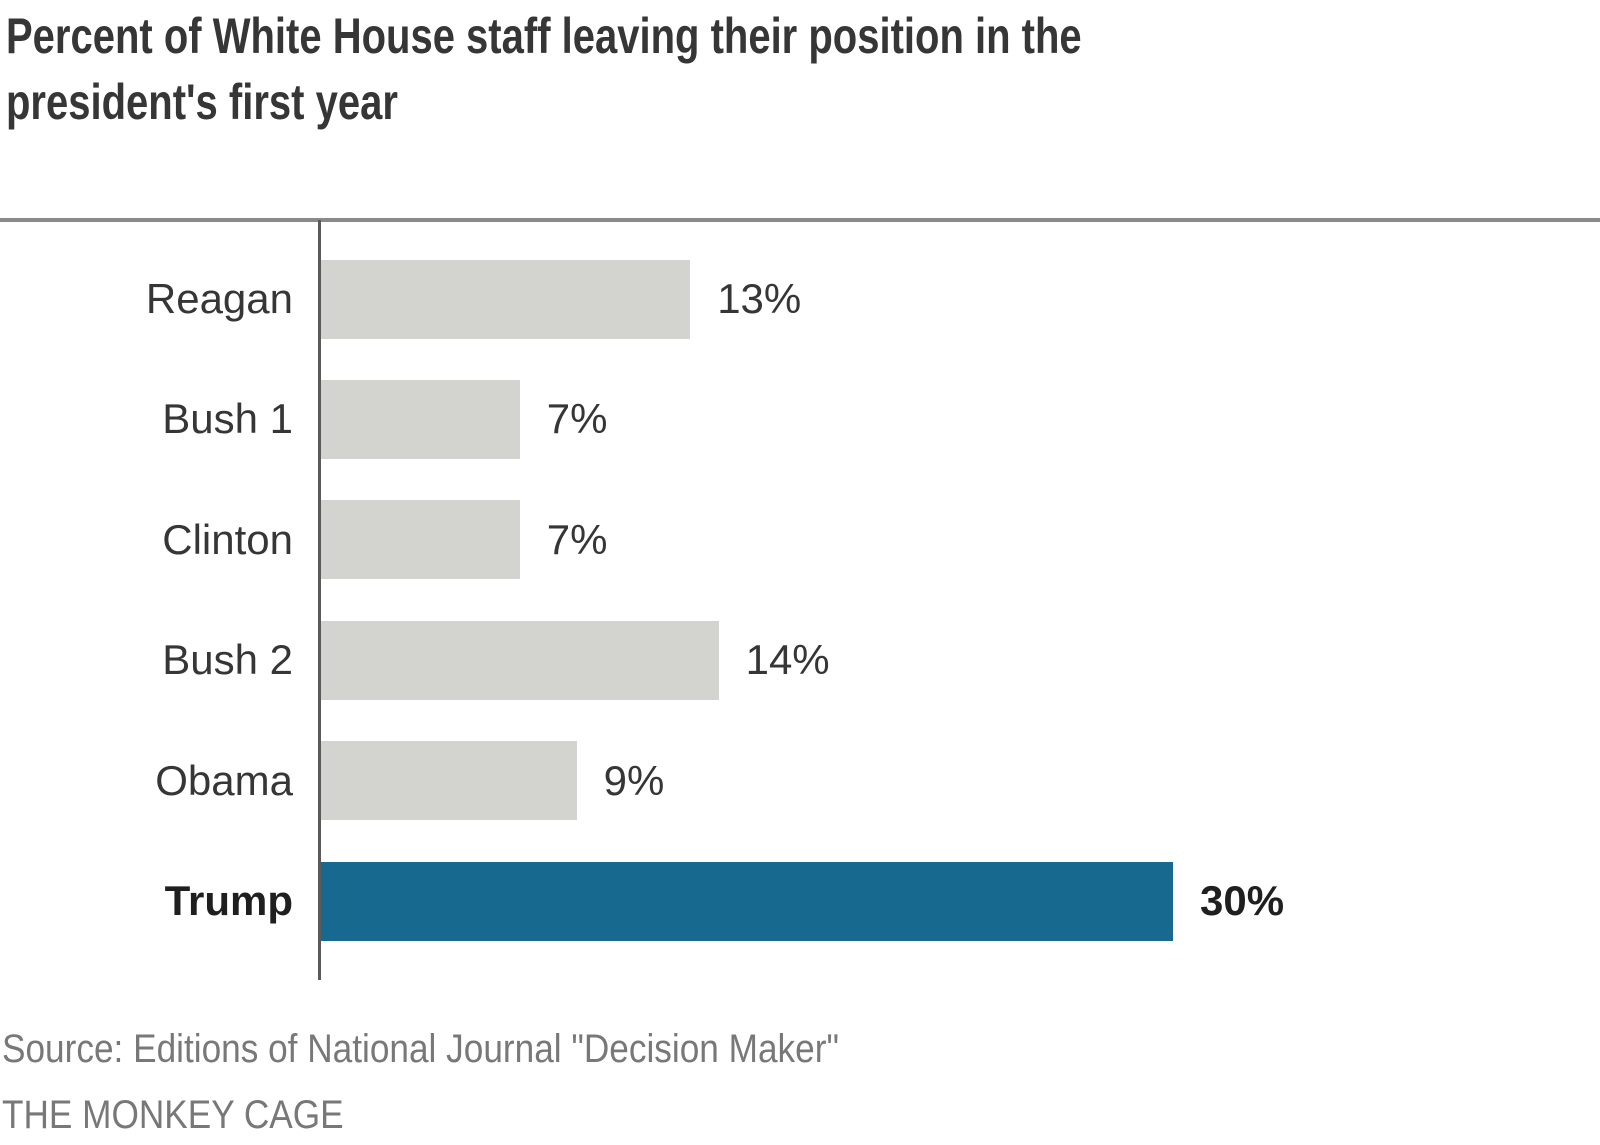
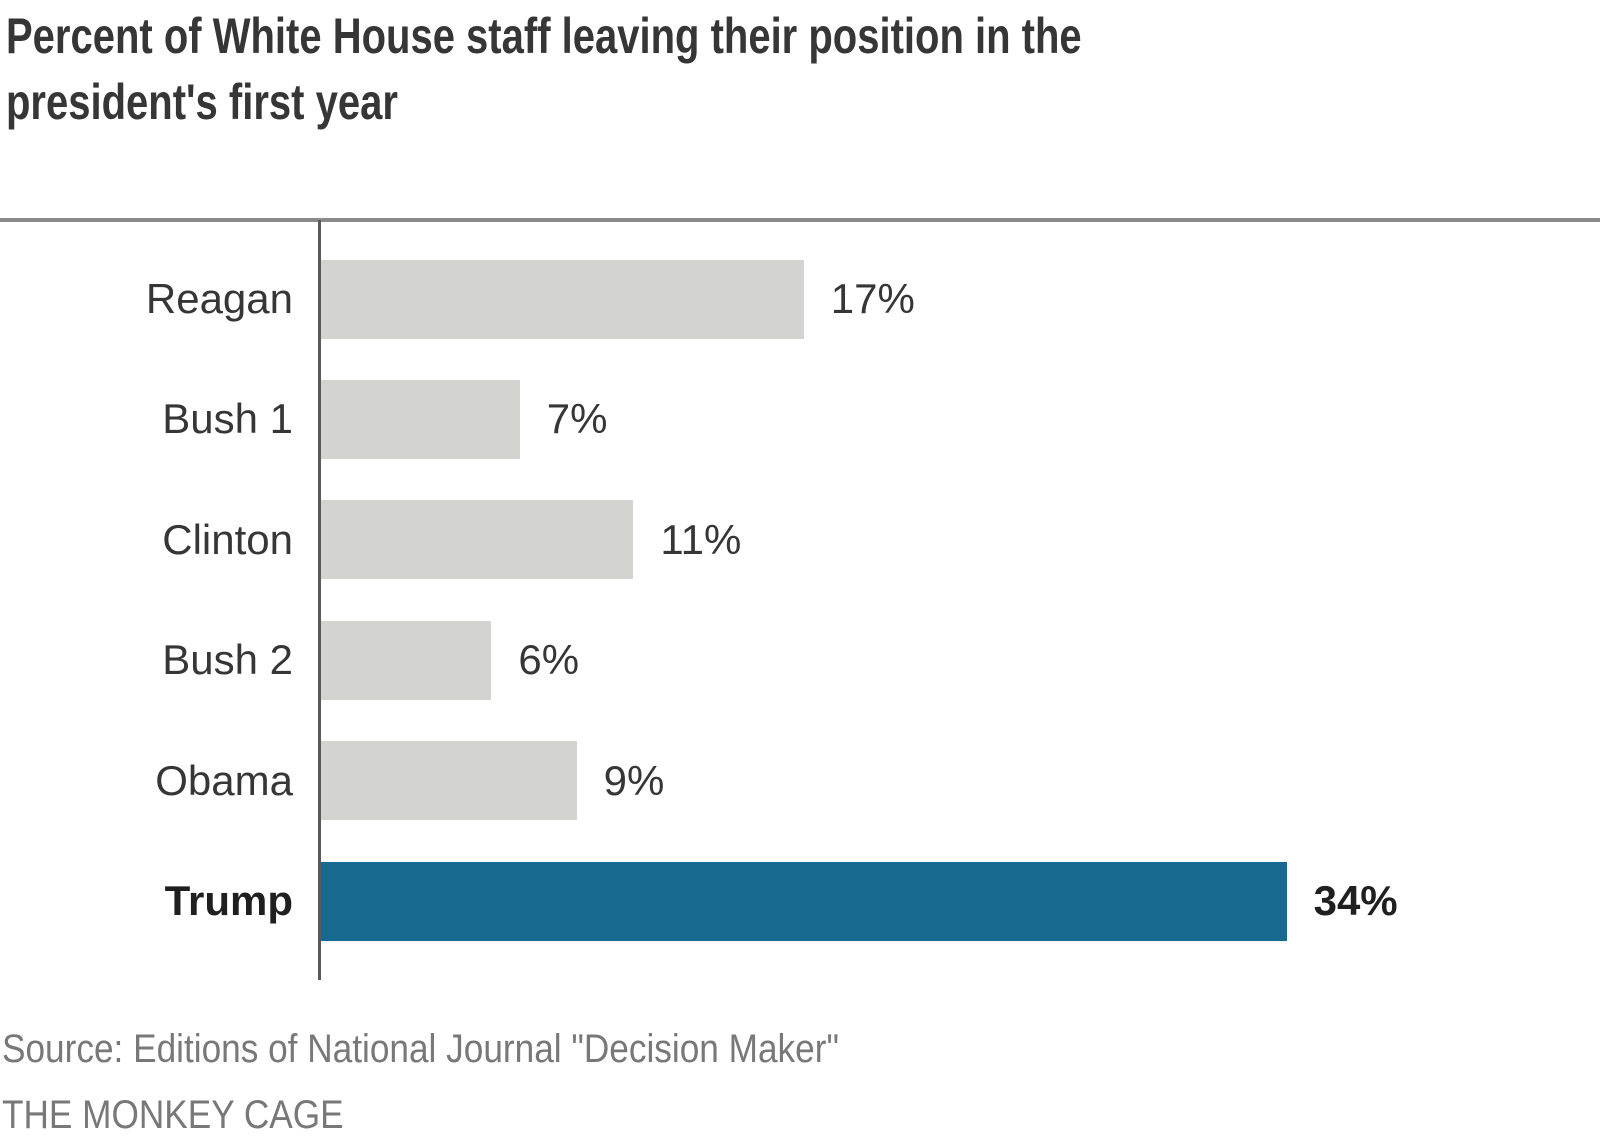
Reagan: 13% -> 17%
Clinton: 7% -> 11%
Bush 2: 14% -> 6%
Trump: 30% -> 34%
